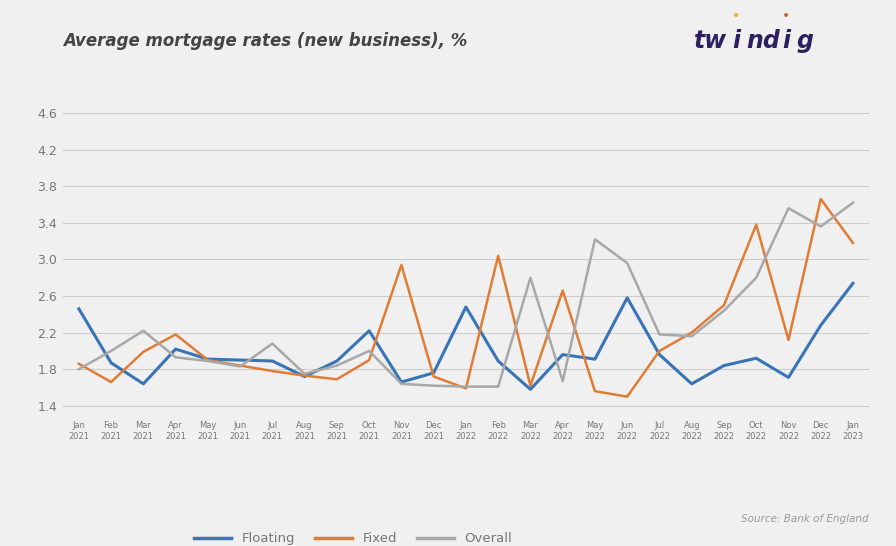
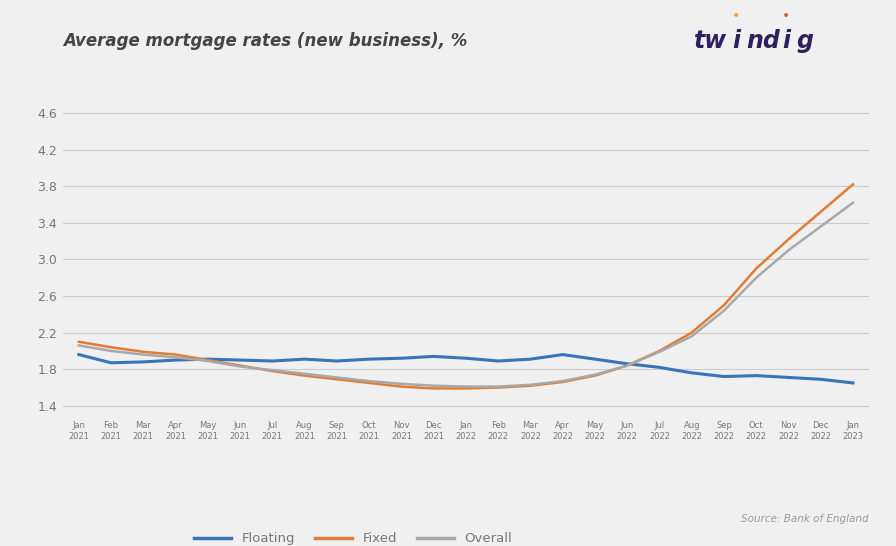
Floating/Jan 2021: 2.46 -> 1.96
Fixed/Jan 2021: 1.86 -> 2.10
Overall/Jan 2021: 1.80 -> 2.06
Fixed/Feb 2021: 1.66 -> 2.04
Floating/Mar 2021: 1.64 -> 1.88
Overall/Mar 2021: 2.22 -> 1.96
Floating/Apr 2021: 2.02 -> 1.90
Fixed/Apr 2021: 2.18 -> 1.96
Overall/Jul 2021: 2.08 -> 1.79
Floating/Aug 2021: 1.72 -> 1.91
Overall/Sep 2021: 1.84 -> 1.71
Floating/Oct 2021: 2.22 -> 1.91
Fixed/Oct 2021: 1.90 -> 1.65
Overall/Oct 2021: 2.00 -> 1.67
Floating/Nov 2021: 1.66 -> 1.92
Fixed/Nov 2021: 2.94 -> 1.61
Floating/Dec 2021: 1.76 -> 1.94
Fixed/Dec 2021: 1.72 -> 1.59
Floating/Jan 2022: 2.48 -> 1.92
Fixed/Feb 2022: 3.04 -> 1.60
Floating/Mar 2022: 1.58 -> 1.91
Overall/Mar 2022: 2.80 -> 1.63
Fixed/Apr 2022: 2.66 -> 1.66
Fixed/May 2022: 1.56 -> 1.73
Overall/May 2022: 3.22 -> 1.74
Floating/Jun 2022: 2.58 -> 1.86
Fixed/Jun 2022: 1.50 -> 1.84
Overall/Jun 2022: 2.96 -> 1.84
Floating/Jul 2022: 1.96 -> 1.82
Overall/Jul 2022: 2.18 -> 1.99
Floating/Aug 2022: 1.64 -> 1.76
Floating/Sep 2022: 1.84 -> 1.72
Floating/Oct 2022: 1.92 -> 1.73
Fixed/Oct 2022: 3.38 -> 2.90
Fixed/Nov 2022: 2.12 -> 3.22
Overall/Nov 2022: 3.56 -> 3.10
Floating/Dec 2022: 2.28 -> 1.69
Fixed/Dec 2022: 3.66 -> 3.52
Floating/Jan 2023: 2.74 -> 1.65
Fixed/Jan 2023: 3.18 -> 3.82
